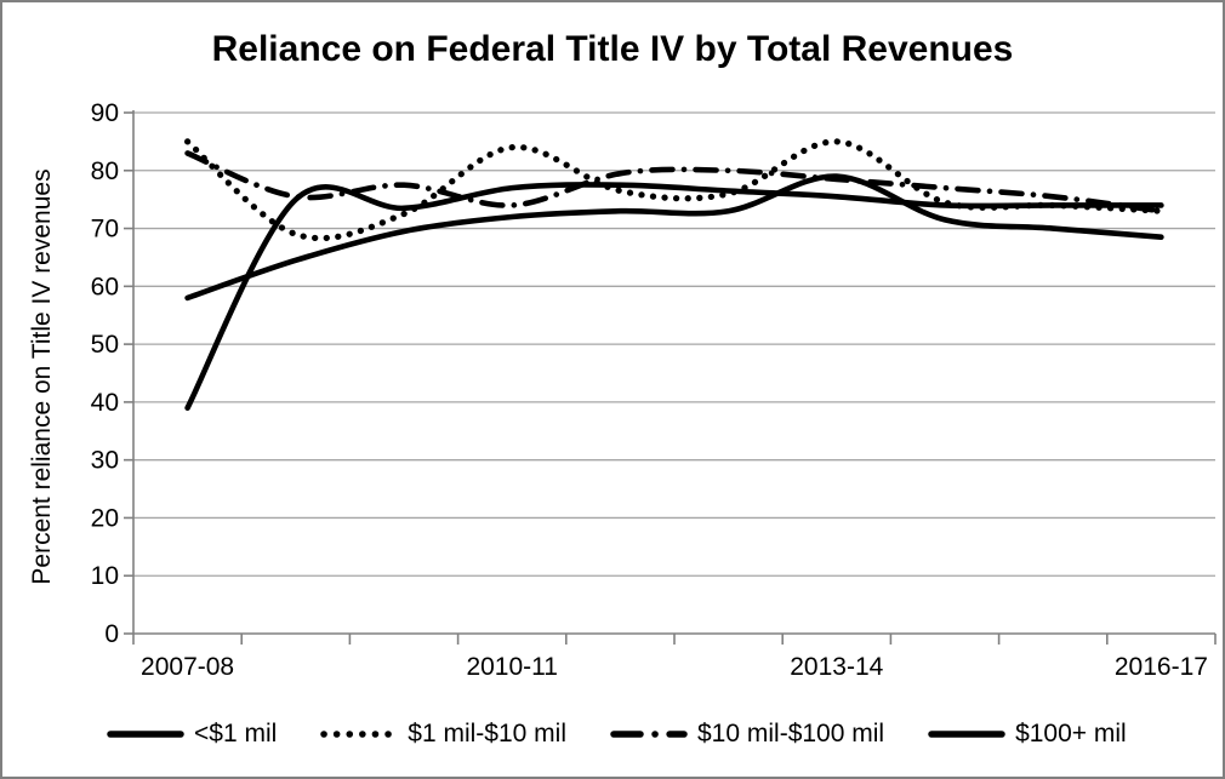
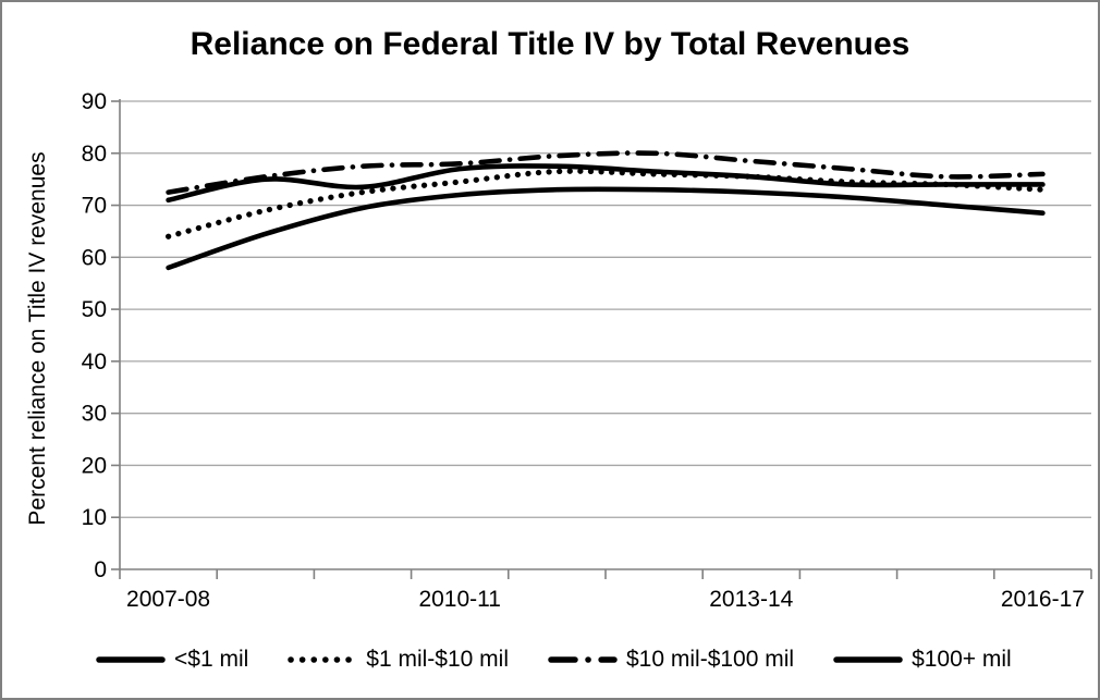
$1 mil-$10 mil/2007-08: 85 -> 64
$10 mil-$100 mil/2007-08: 83 -> 72
$100+ mil/2007-08: 39 -> 71
$1 mil-$10 mil/2010-11: 84 -> 74
$10 mil-$100 mil/2010-11: 74 -> 78
<$1 mil/2013-14: 79 -> 72
$1 mil-$10 mil/2013-14: 85 -> 76
$10 mil-$100 mil/2016-17: 73 -> 76
